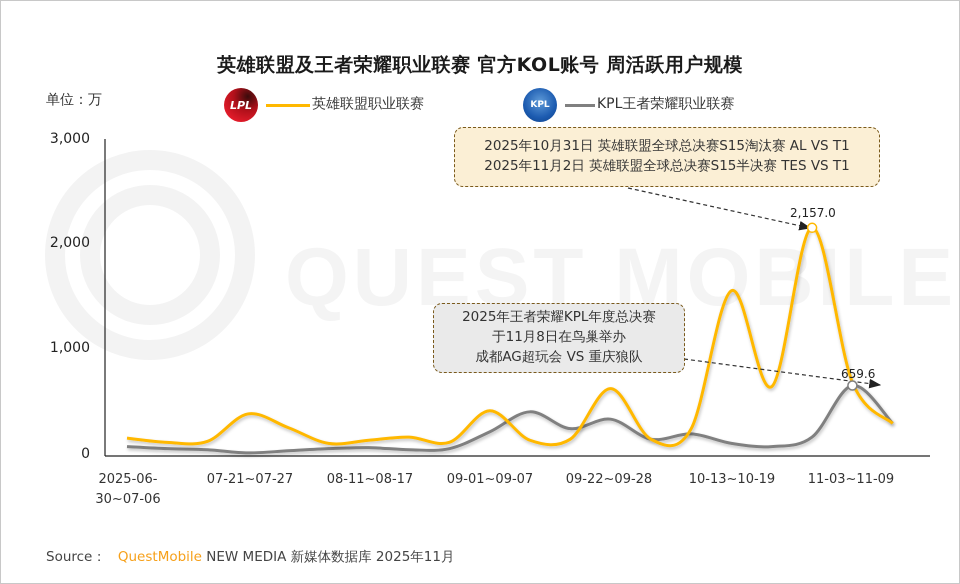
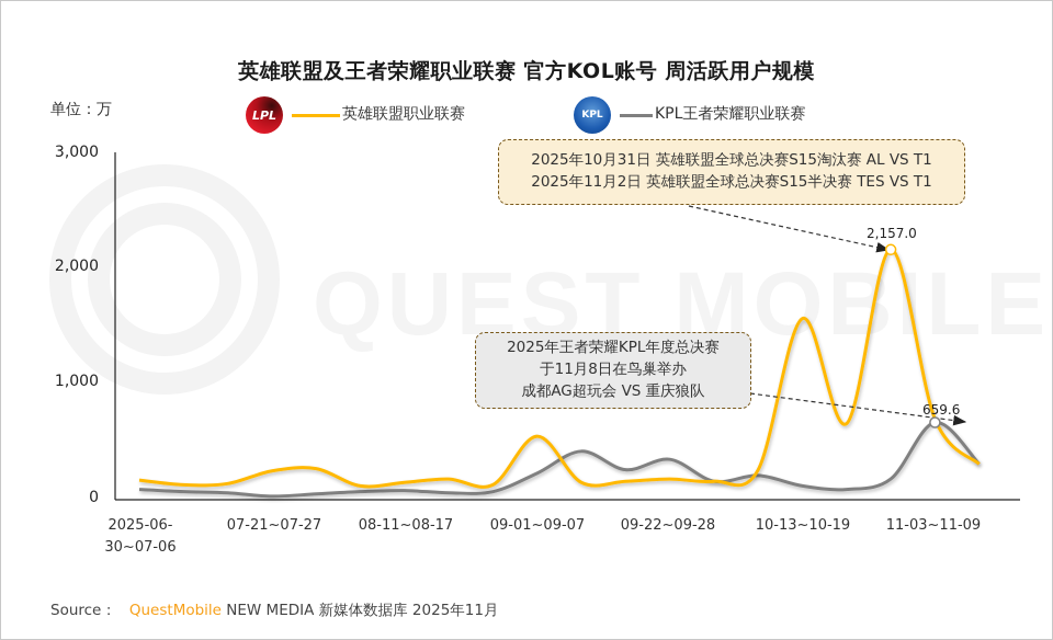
英雄联盟职业联赛/07-21~07-27: 390 -> 240
英雄联盟职业联赛/09-01~09-07: 420 -> 540
英雄联盟职业联赛/09-22~09-28: 630 -> 170
